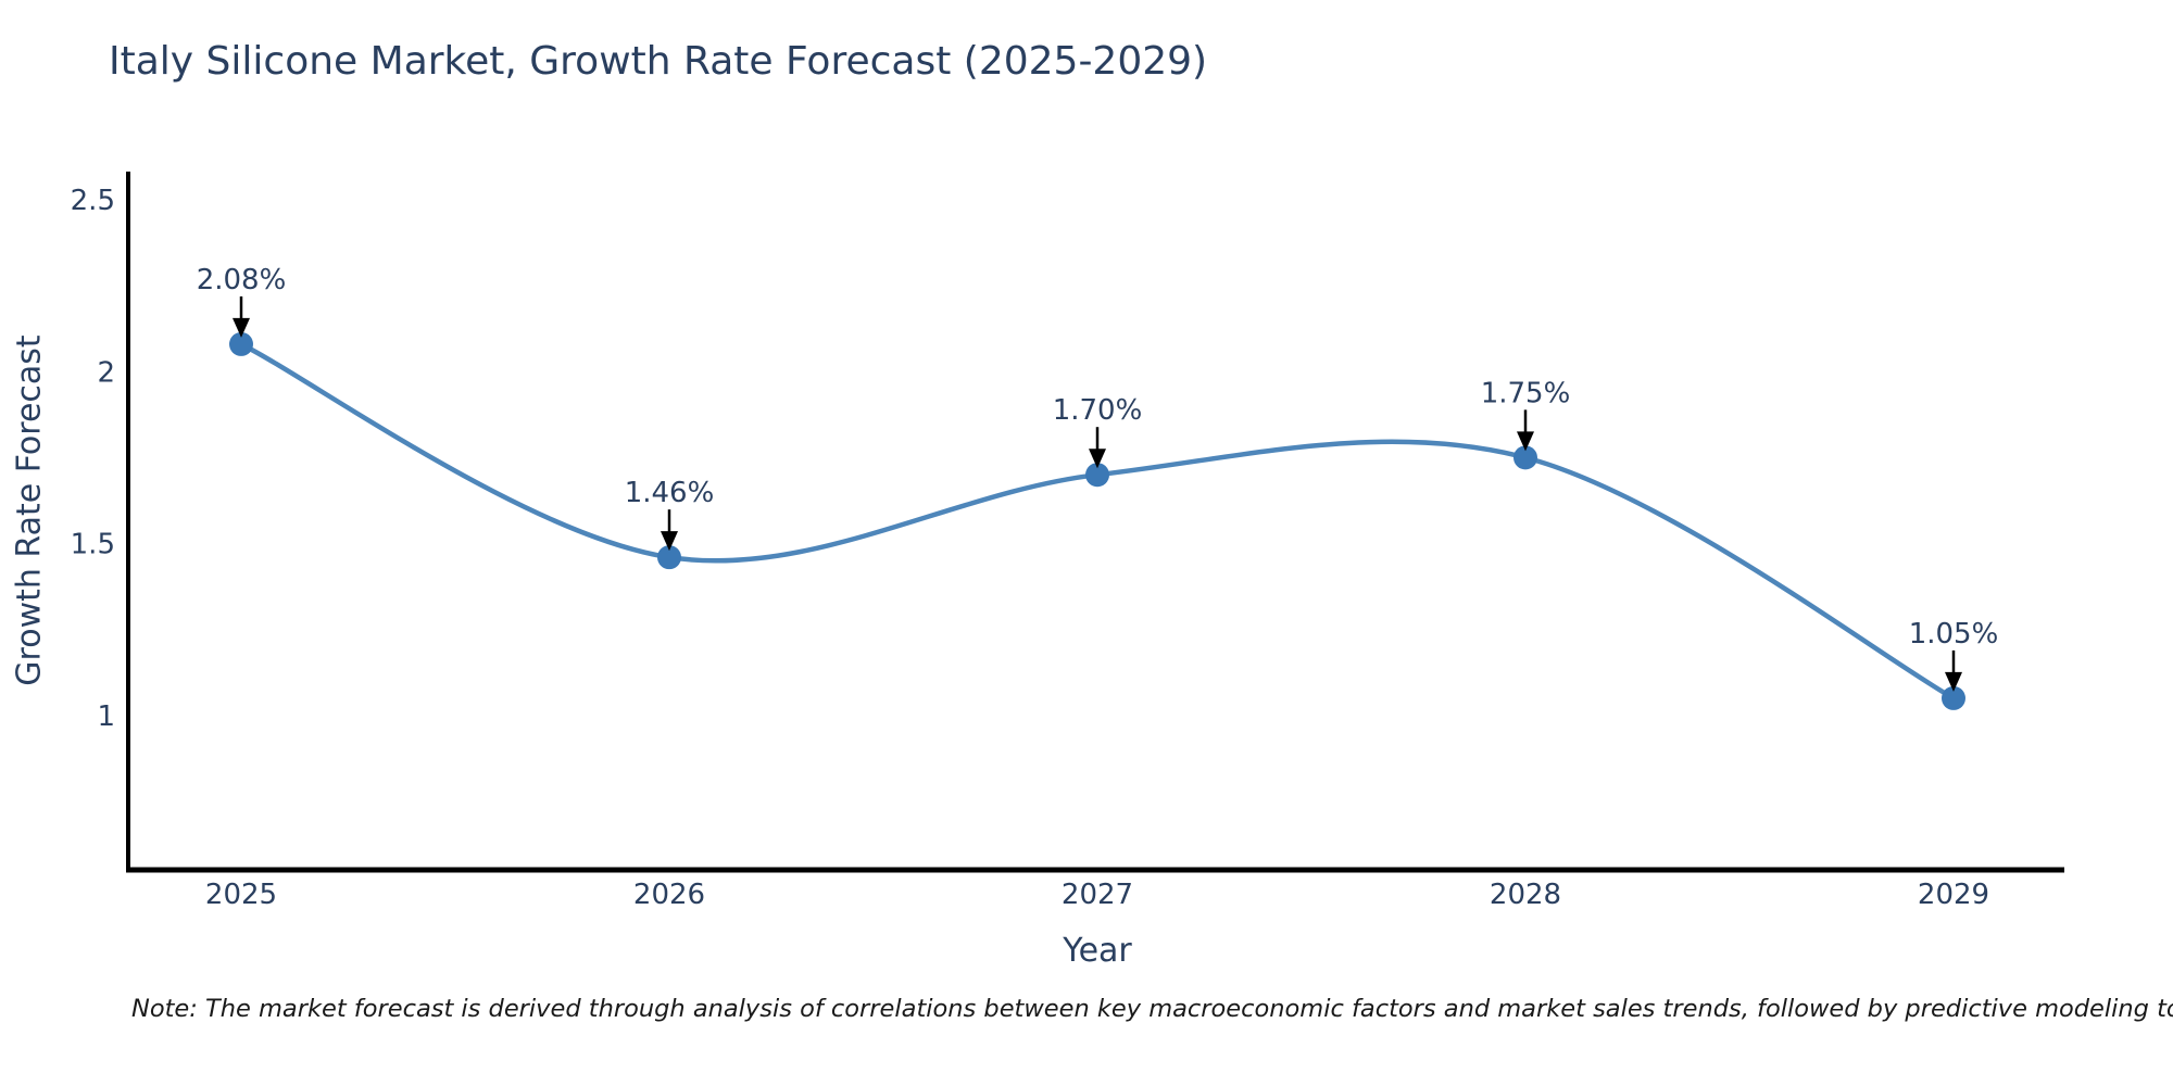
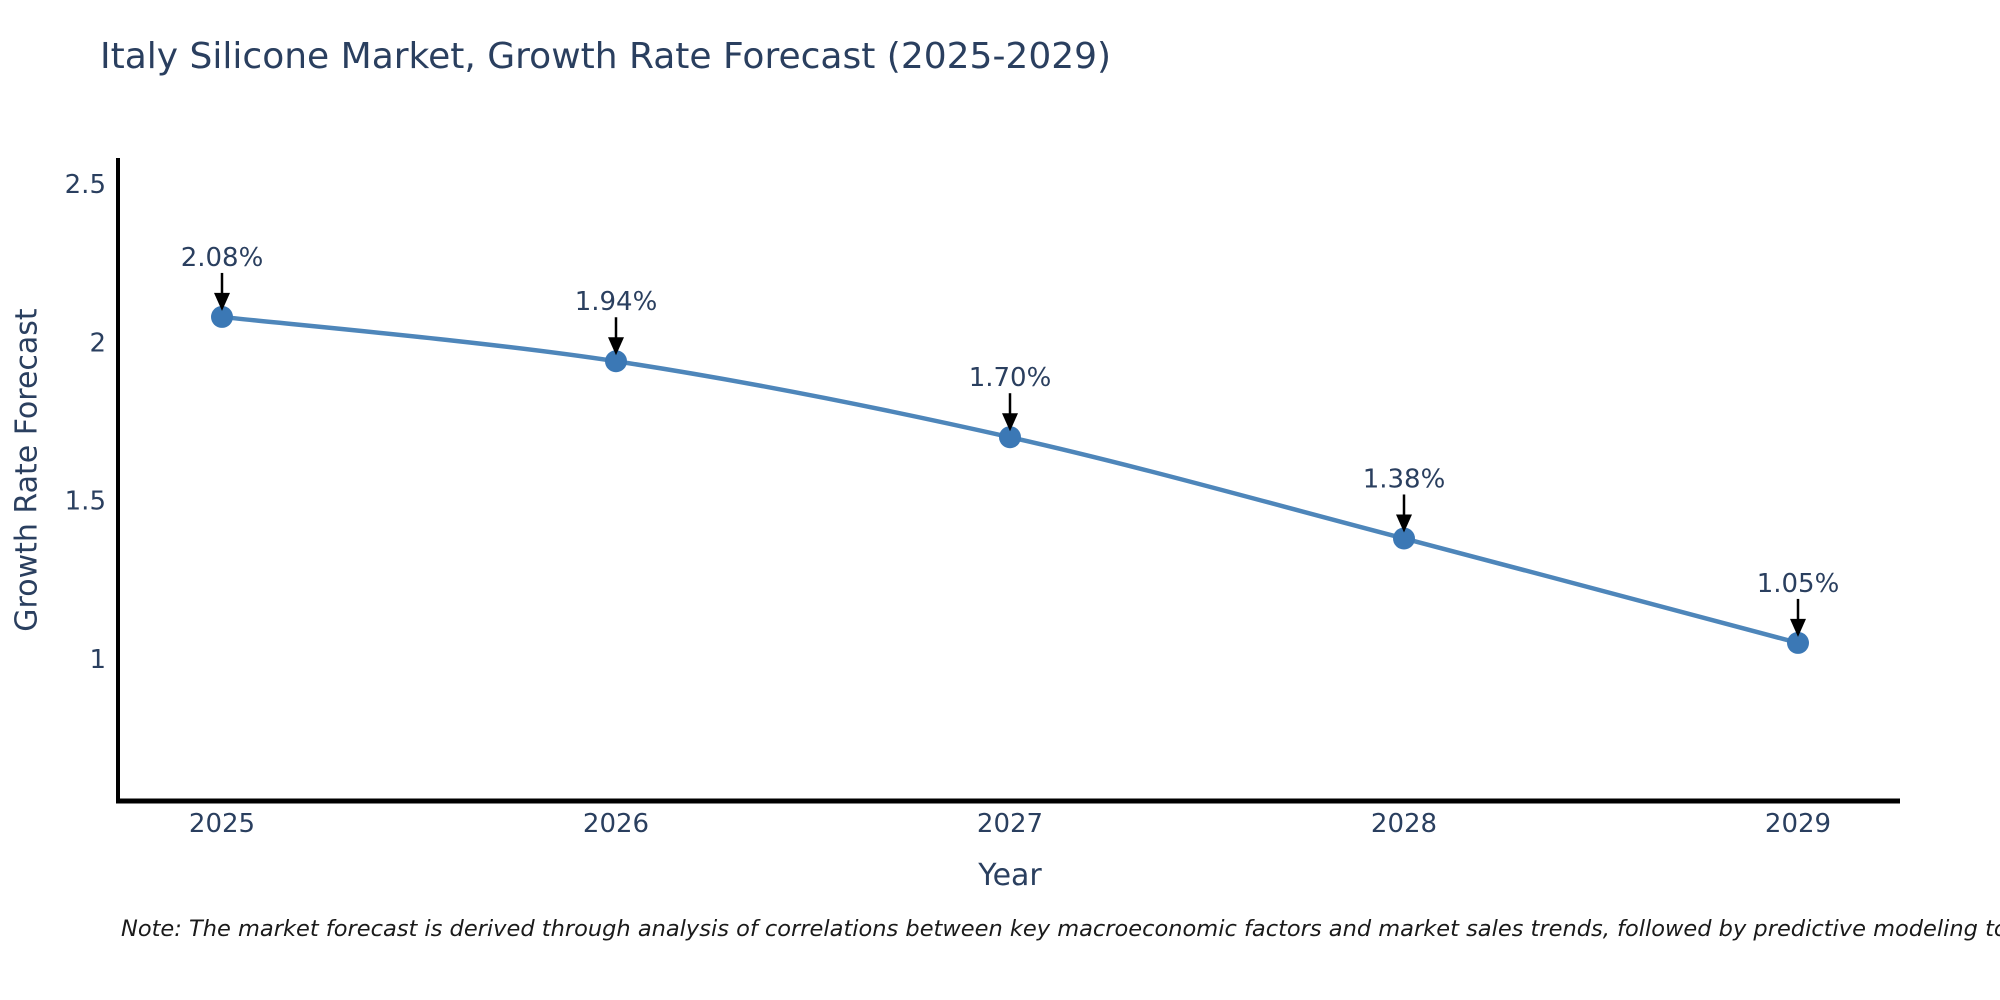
2026: 1.46% -> 1.94%
2028: 1.75% -> 1.38%
